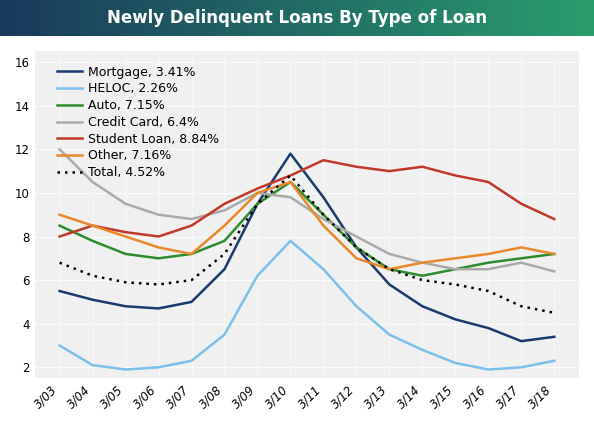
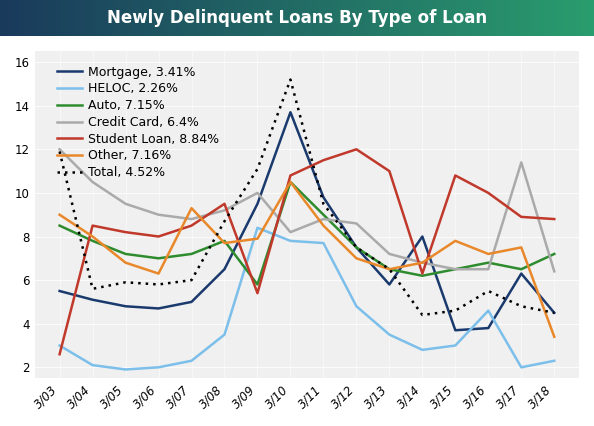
Student Loan, 8.84%/3/03: 8.0 -> 2.6
Total, 4.52%/3/03: 6.8 -> 11.9
Other, 7.16%/3/04: 8.5 -> 8.0
Total, 4.52%/3/04: 6.2 -> 5.6
Other, 7.16%/3/05: 8.0 -> 6.8
Other, 7.16%/3/06: 7.5 -> 6.3
Other, 7.16%/3/07: 7.2 -> 9.3
Other, 7.16%/3/08: 8.5 -> 7.7
Total, 4.52%/3/08: 7.2 -> 8.7
HELOC, 2.26%/3/09: 6.2 -> 8.4
Auto, 7.15%/3/09: 9.5 -> 5.8
Student Loan, 8.84%/3/09: 10.2 -> 5.4
Other, 7.16%/3/09: 10.0 -> 7.9
Total, 4.52%/3/09: 9.5 -> 11.1
Mortgage, 3.41%/3/10: 11.8 -> 13.7
Credit Card, 6.4%/3/10: 9.8 -> 8.2
Total, 4.52%/3/10: 10.8 -> 15.2
HELOC, 2.26%/3/11: 6.5 -> 7.7
Total, 4.52%/3/11: 9.0 -> 9.5
Credit Card, 6.4%/3/12: 8.0 -> 8.6
Student Loan, 8.84%/3/12: 11.2 -> 12.0
Mortgage, 3.41%/3/14: 4.8 -> 8.0
Student Loan, 8.84%/3/14: 11.2 -> 6.3
Total, 4.52%/3/14: 6.0 -> 4.4
Mortgage, 3.41%/3/15: 4.2 -> 3.7
HELOC, 2.26%/3/15: 2.2 -> 3.0
Other, 7.16%/3/15: 7.0 -> 7.8
Total, 4.52%/3/15: 5.8 -> 4.6
HELOC, 2.26%/3/16: 1.9 -> 4.6
Student Loan, 8.84%/3/16: 10.5 -> 10.0
Mortgage, 3.41%/3/17: 3.2 -> 6.3
Auto, 7.15%/3/17: 7.0 -> 6.5
Credit Card, 6.4%/3/17: 6.8 -> 11.4
Student Loan, 8.84%/3/17: 9.5 -> 8.9
Mortgage, 3.41%/3/18: 3.4 -> 4.5
Other, 7.16%/3/18: 7.2 -> 3.4
